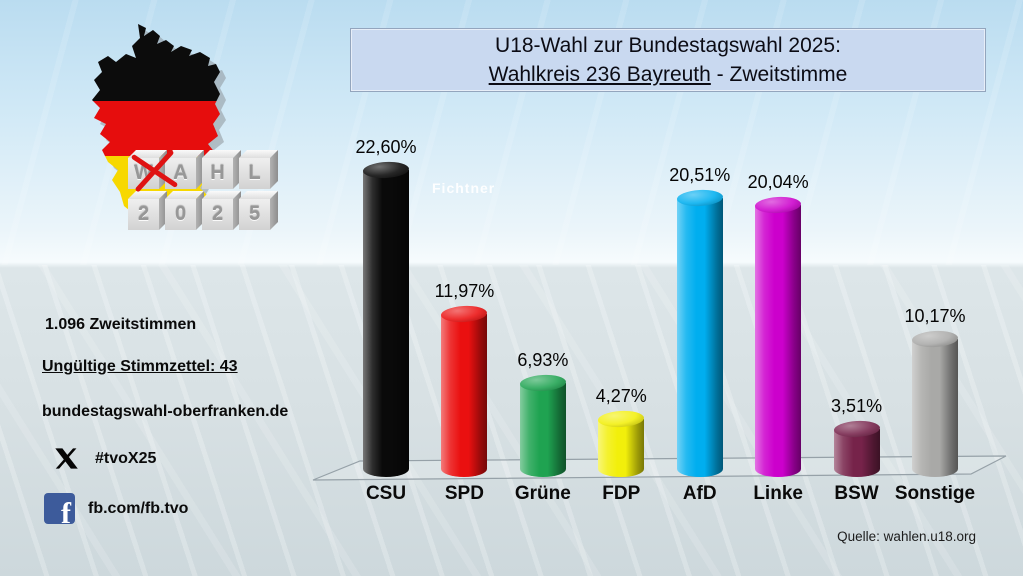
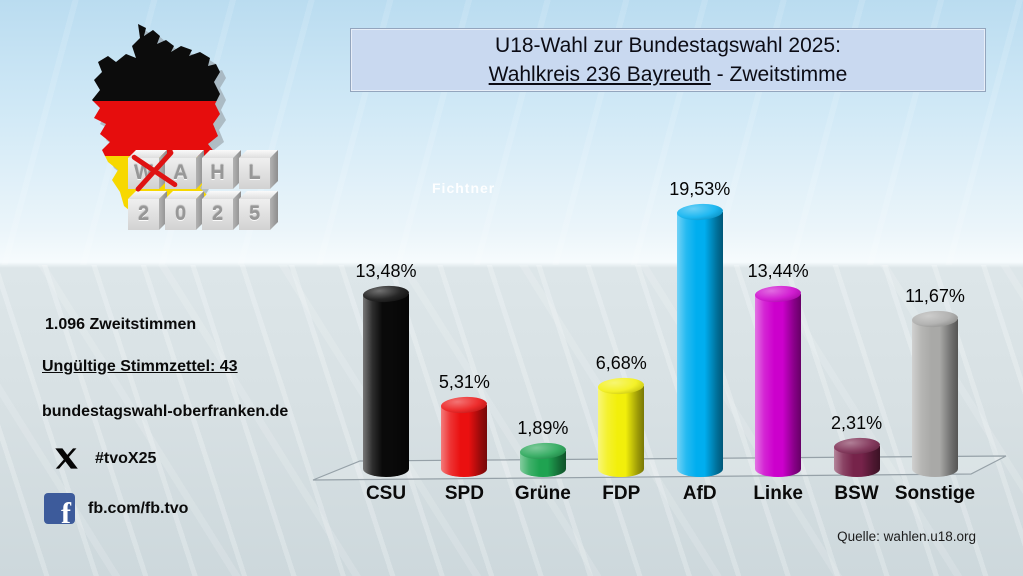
CSU: 22,60% -> 13,48%
SPD: 11,97% -> 5,31%
Grüne: 6,93% -> 1,89%
FDP: 4,27% -> 6,68%
AfD: 20,51% -> 19,53%
Linke: 20,04% -> 13,44%
BSW: 3,51% -> 2,31%
Sonstige: 10,17% -> 11,67%
